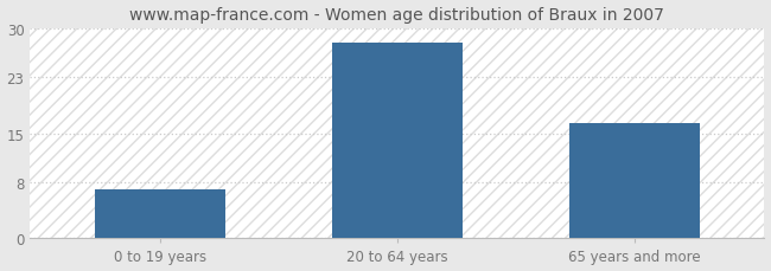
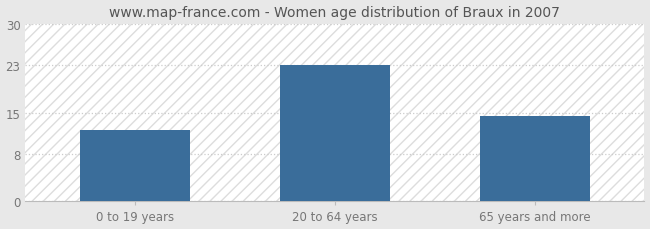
0 to 19 years: 7.0 -> 12.0
20 to 64 years: 28.0 -> 23.0
65 years and more: 16.5 -> 14.4
